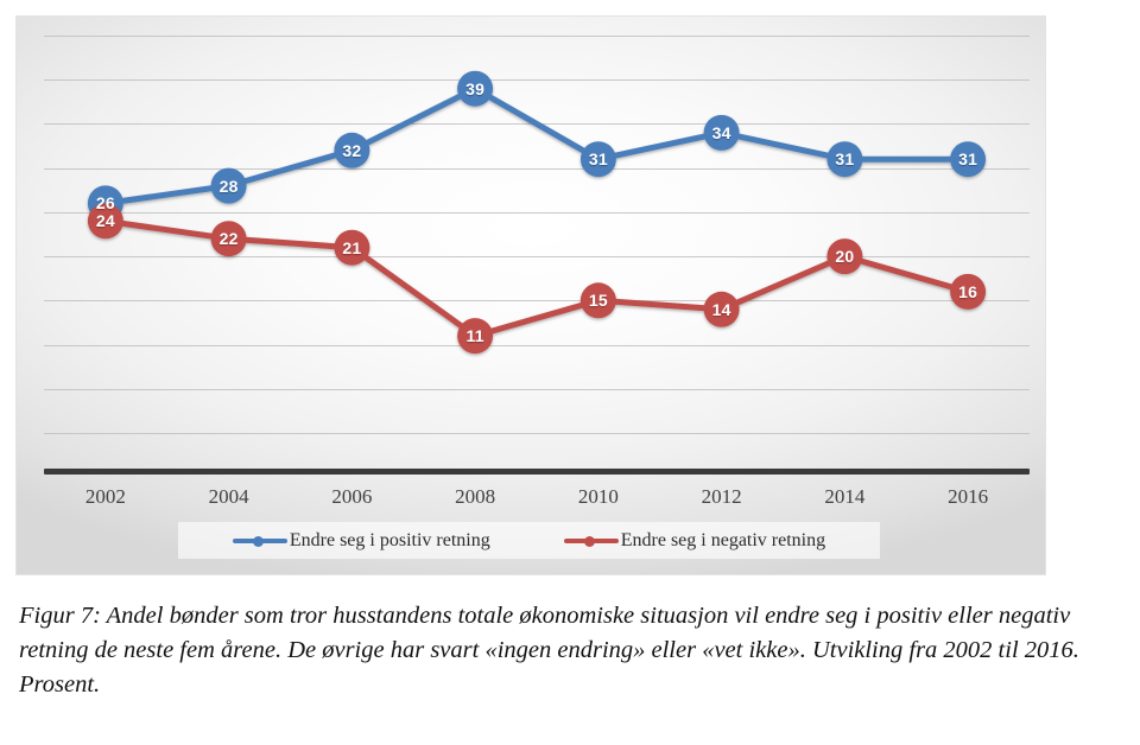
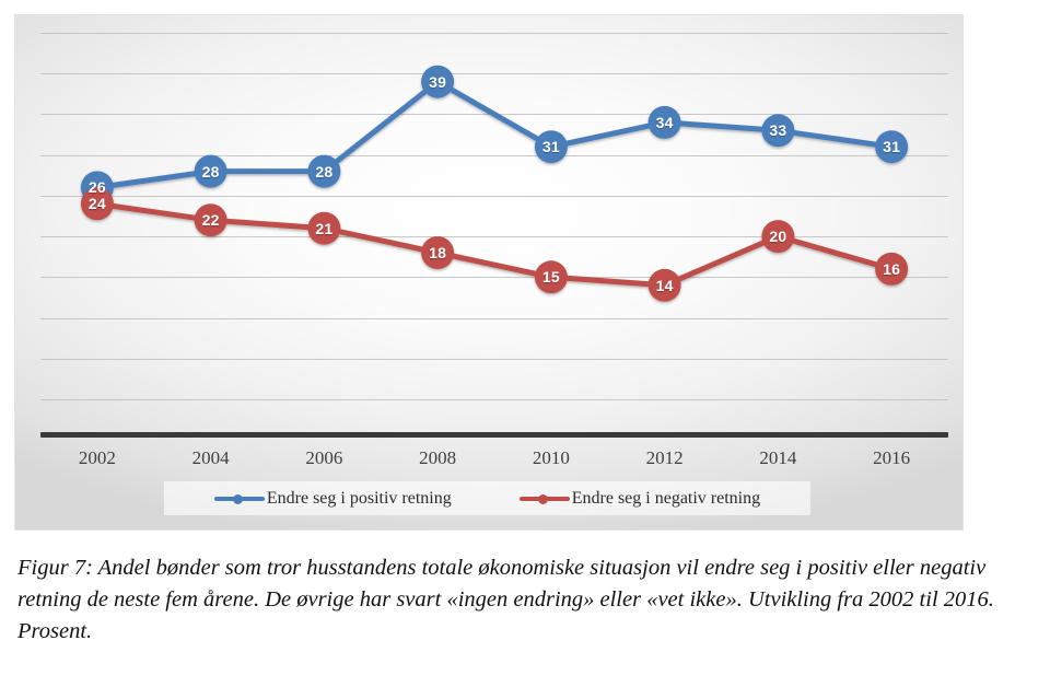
Endre seg i positiv retning/2006: 32 -> 28
Endre seg i negativ retning/2008: 11 -> 18
Endre seg i positiv retning/2014: 31 -> 33
